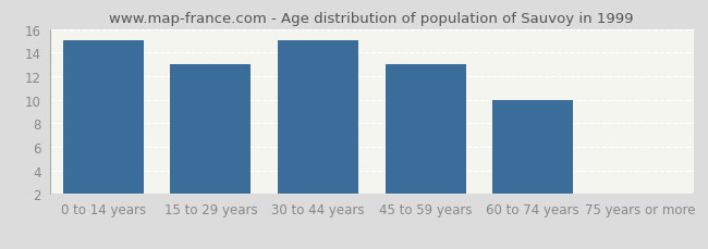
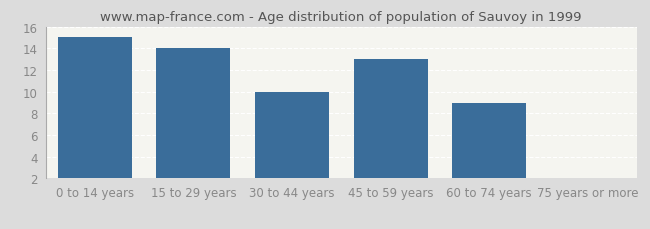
15 to 29 years: 13 -> 14
30 to 44 years: 15 -> 10
60 to 74 years: 10 -> 9
